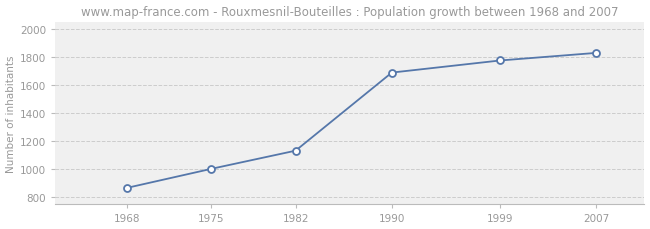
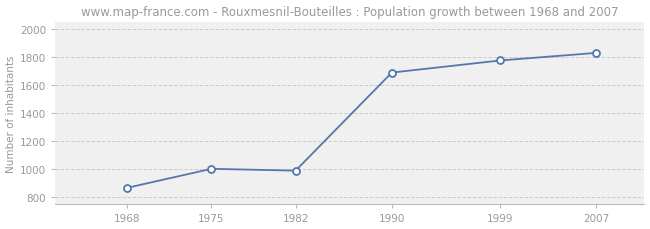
1982: 1130 -> 990
